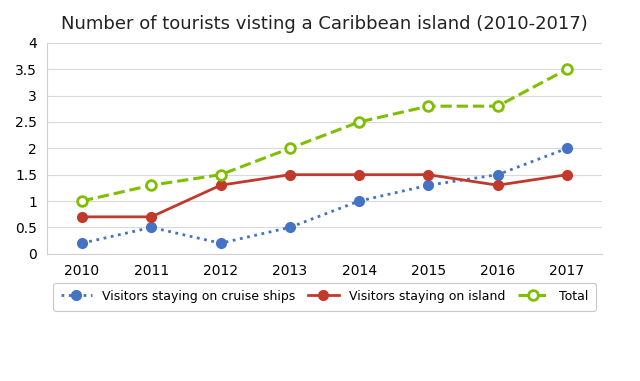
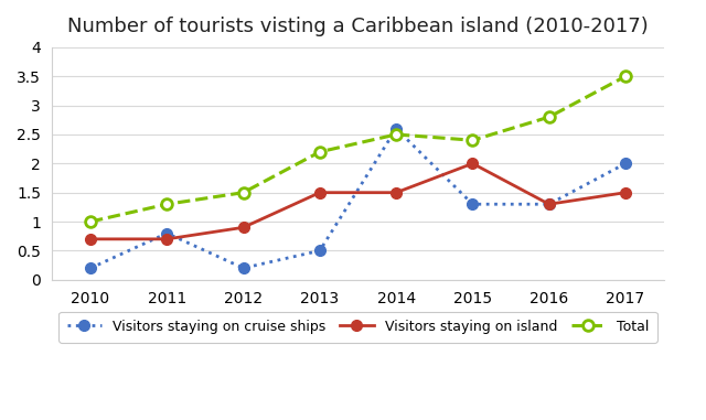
Visitors staying on cruise ships/2011: 0.5 -> 0.8
Visitors staying on island/2012: 1.3 -> 0.9
Total/2013: 2.0 -> 2.2
Visitors staying on cruise ships/2014: 1.0 -> 2.6
Visitors staying on island/2015: 1.5 -> 2.0
Total/2015: 2.8 -> 2.4
Visitors staying on cruise ships/2016: 1.5 -> 1.3
